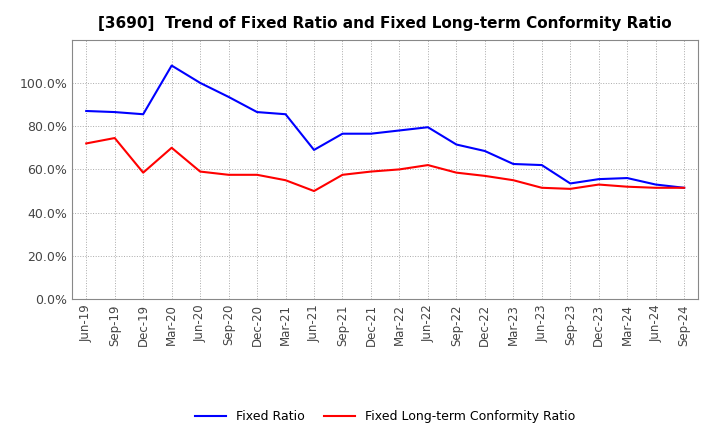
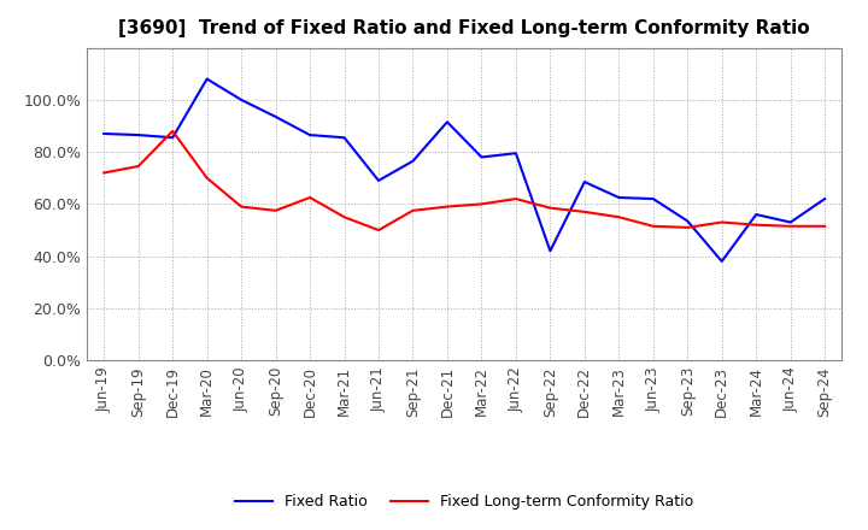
Fixed Long-term Conformity Ratio/Dec-19: 58.5% -> 88.0%
Fixed Long-term Conformity Ratio/Dec-20: 57.5% -> 62.5%
Fixed Ratio/Dec-21: 76.5% -> 91.5%
Fixed Ratio/Sep-22: 71.5% -> 42.0%
Fixed Ratio/Dec-23: 55.5% -> 38.0%
Fixed Ratio/Sep-24: 51.5% -> 62.0%
